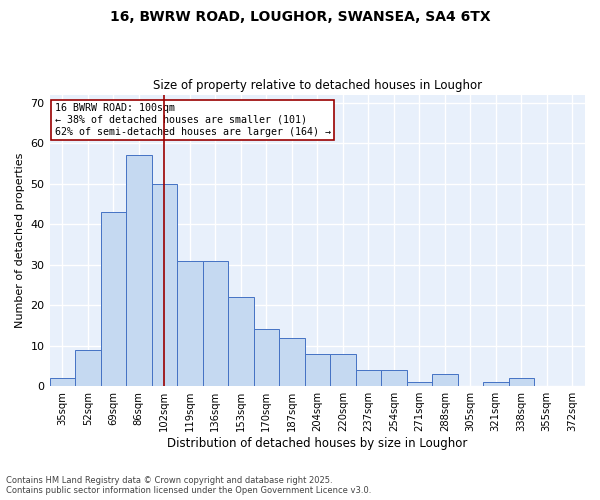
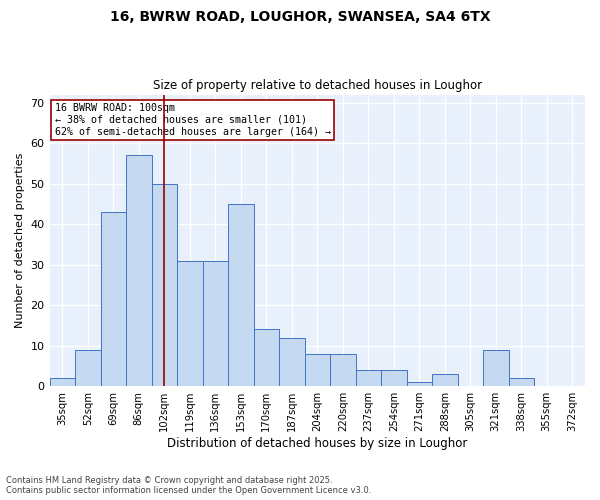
153sqm: 22 -> 45
321sqm: 1 -> 9
